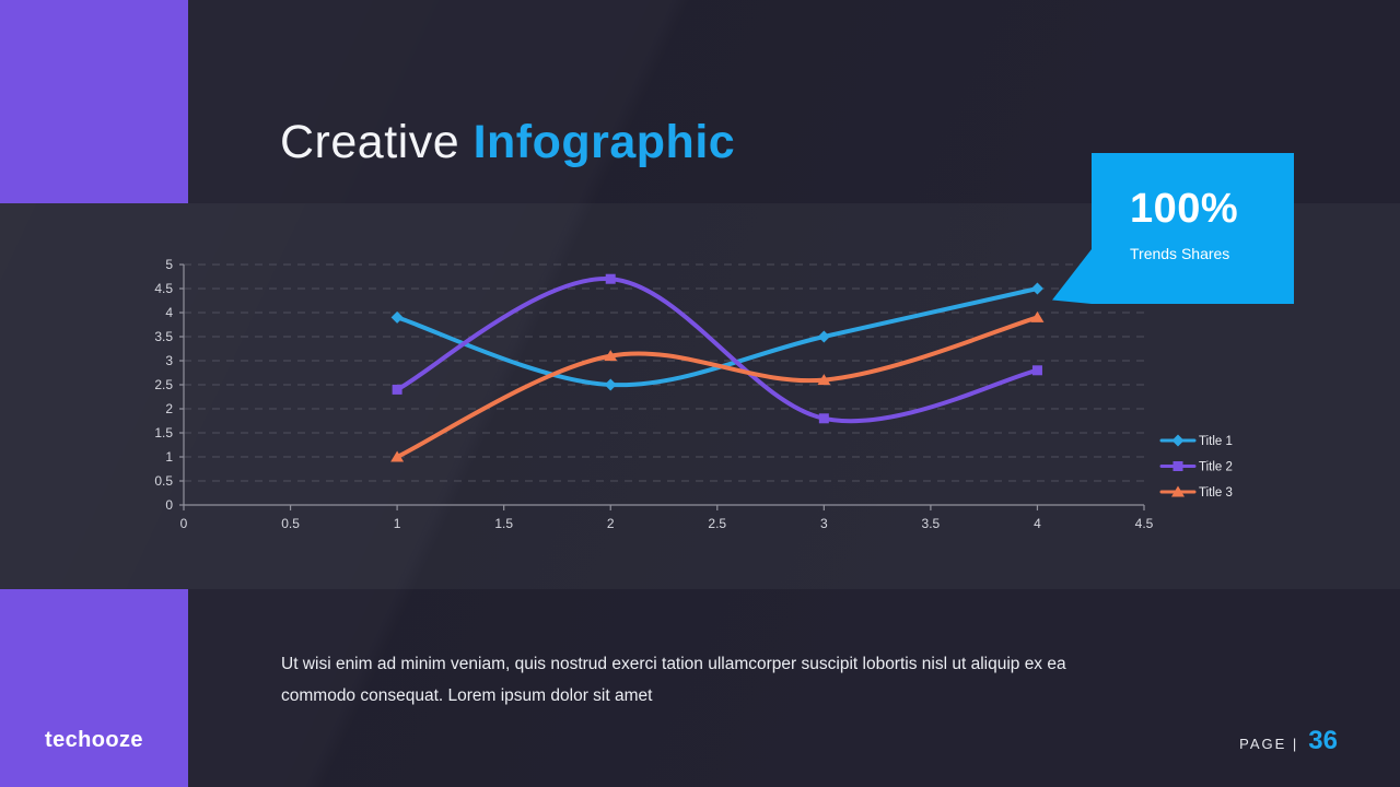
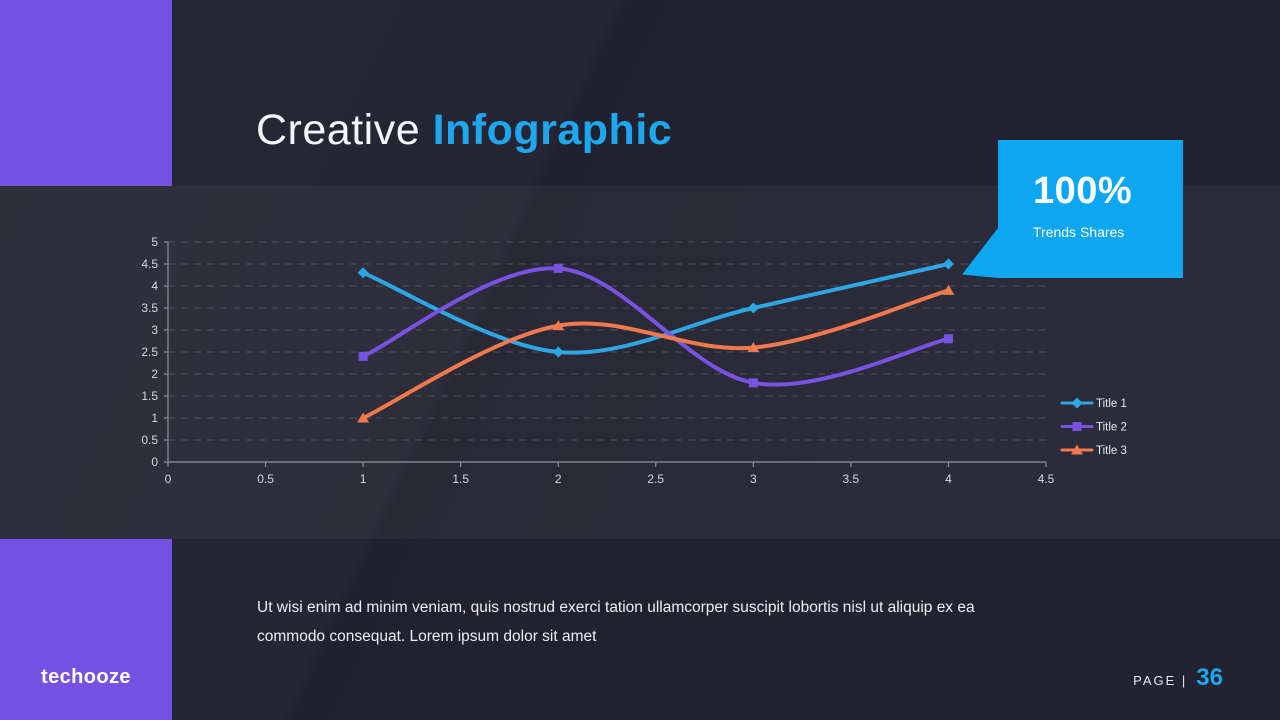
Title 1/1: 3.9 -> 4.3
Title 2/2: 4.7 -> 4.4
